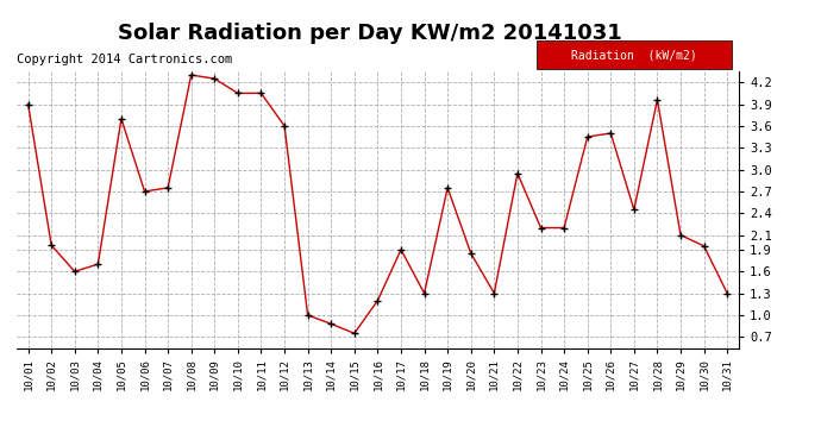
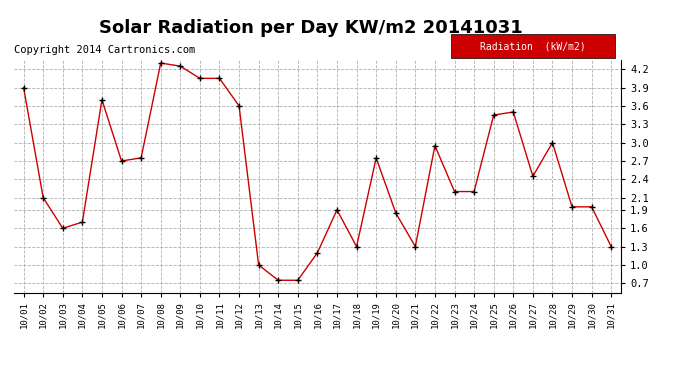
10/02: 1.96 -> 2.10
10/14: 0.88 -> 0.75
10/28: 3.96 -> 3.00
10/29: 2.10 -> 1.95
